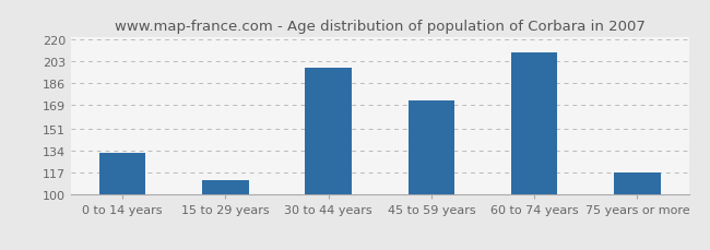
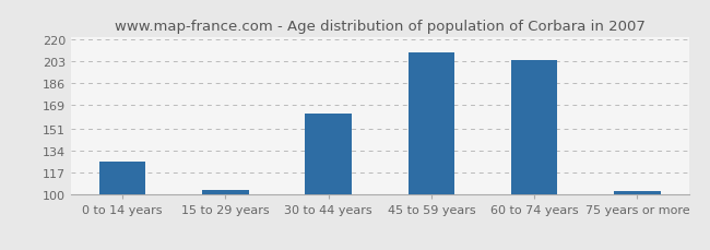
0 to 14 years: 132 -> 126
15 to 29 years: 111 -> 104
30 to 44 years: 198 -> 163
45 to 59 years: 173 -> 210
60 to 74 years: 210 -> 204
75 years or more: 117 -> 103
